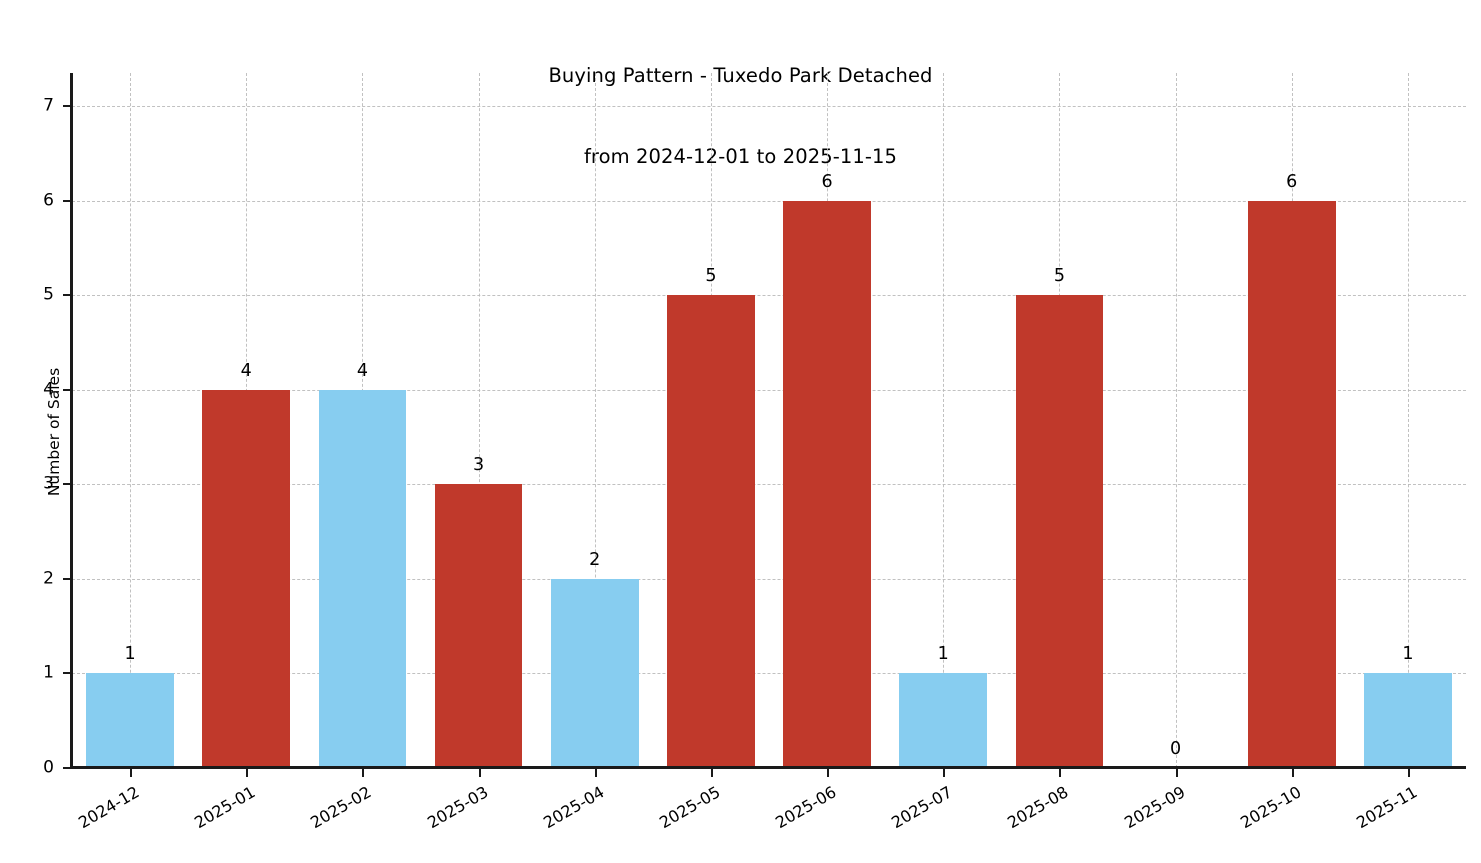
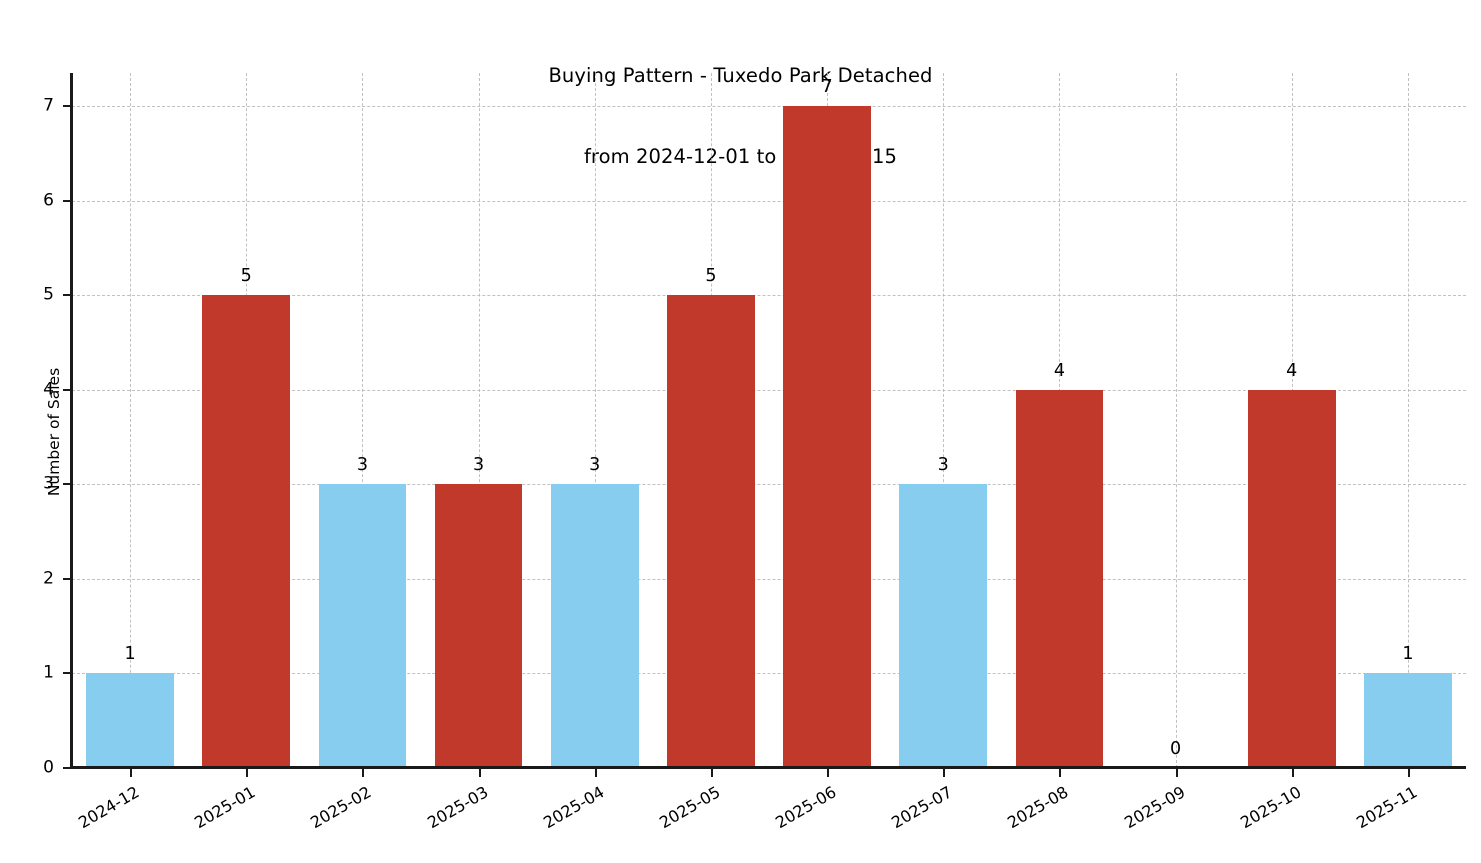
2025-01: 4 -> 5
2025-02: 4 -> 3
2025-04: 2 -> 3
2025-06: 6 -> 7
2025-07: 1 -> 3
2025-08: 5 -> 4
2025-10: 6 -> 4
